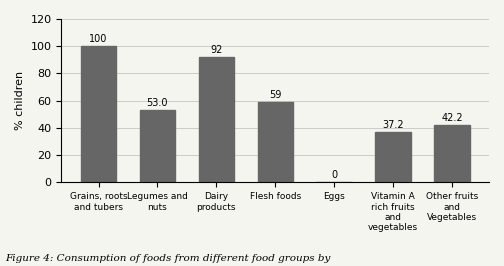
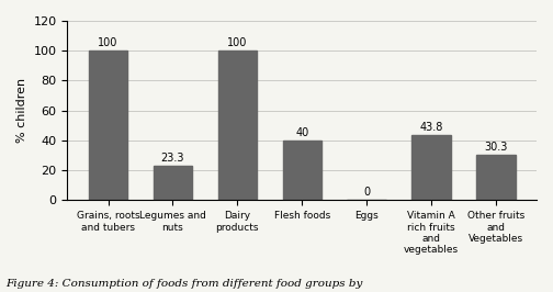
Legumes and nuts: 53.0 -> 23.3
Dairy products: 92 -> 100
Flesh foods: 59 -> 40
Vitamin A rich fruits and vegetables: 37.2 -> 43.8
Other fruits and Vegetables: 42.2 -> 30.3
